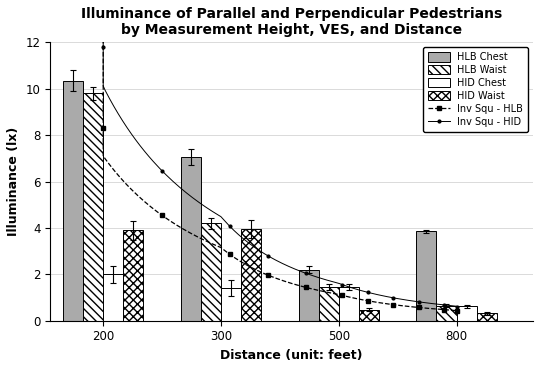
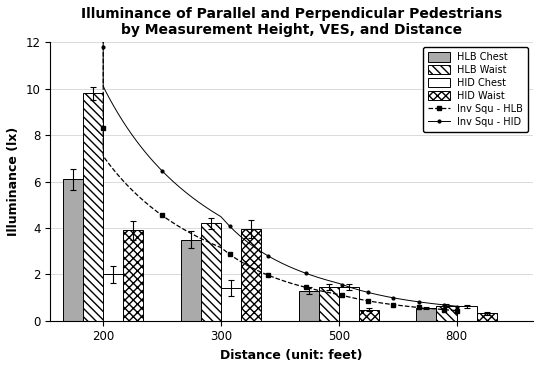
HLB Chest/200: 10.35 -> 6.10
HLB Chest/300: 7.05 -> 3.50
HLB Chest/500: 2.20 -> 1.30
HLB Chest/800: 3.85 -> 0.55
